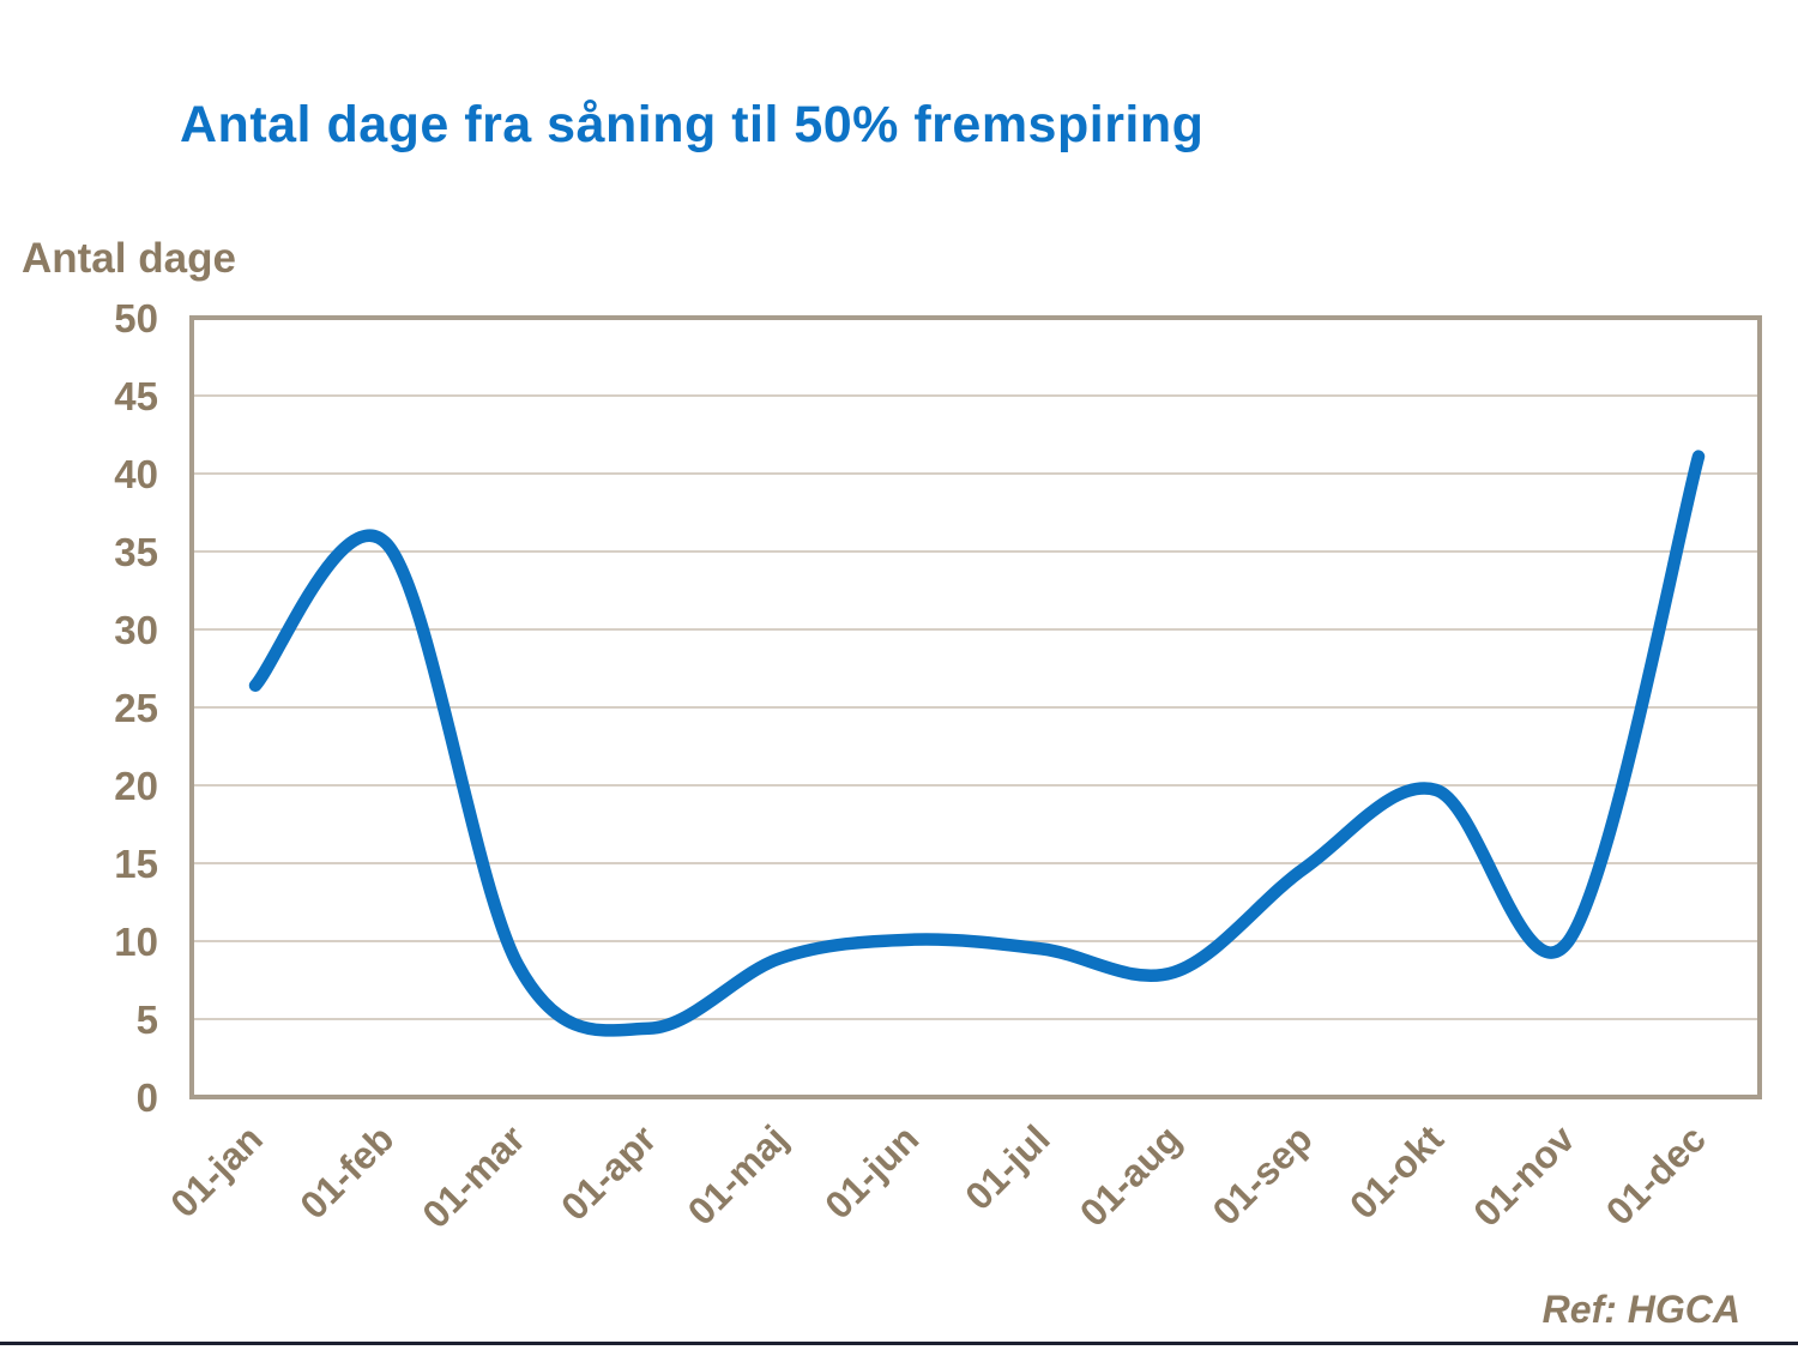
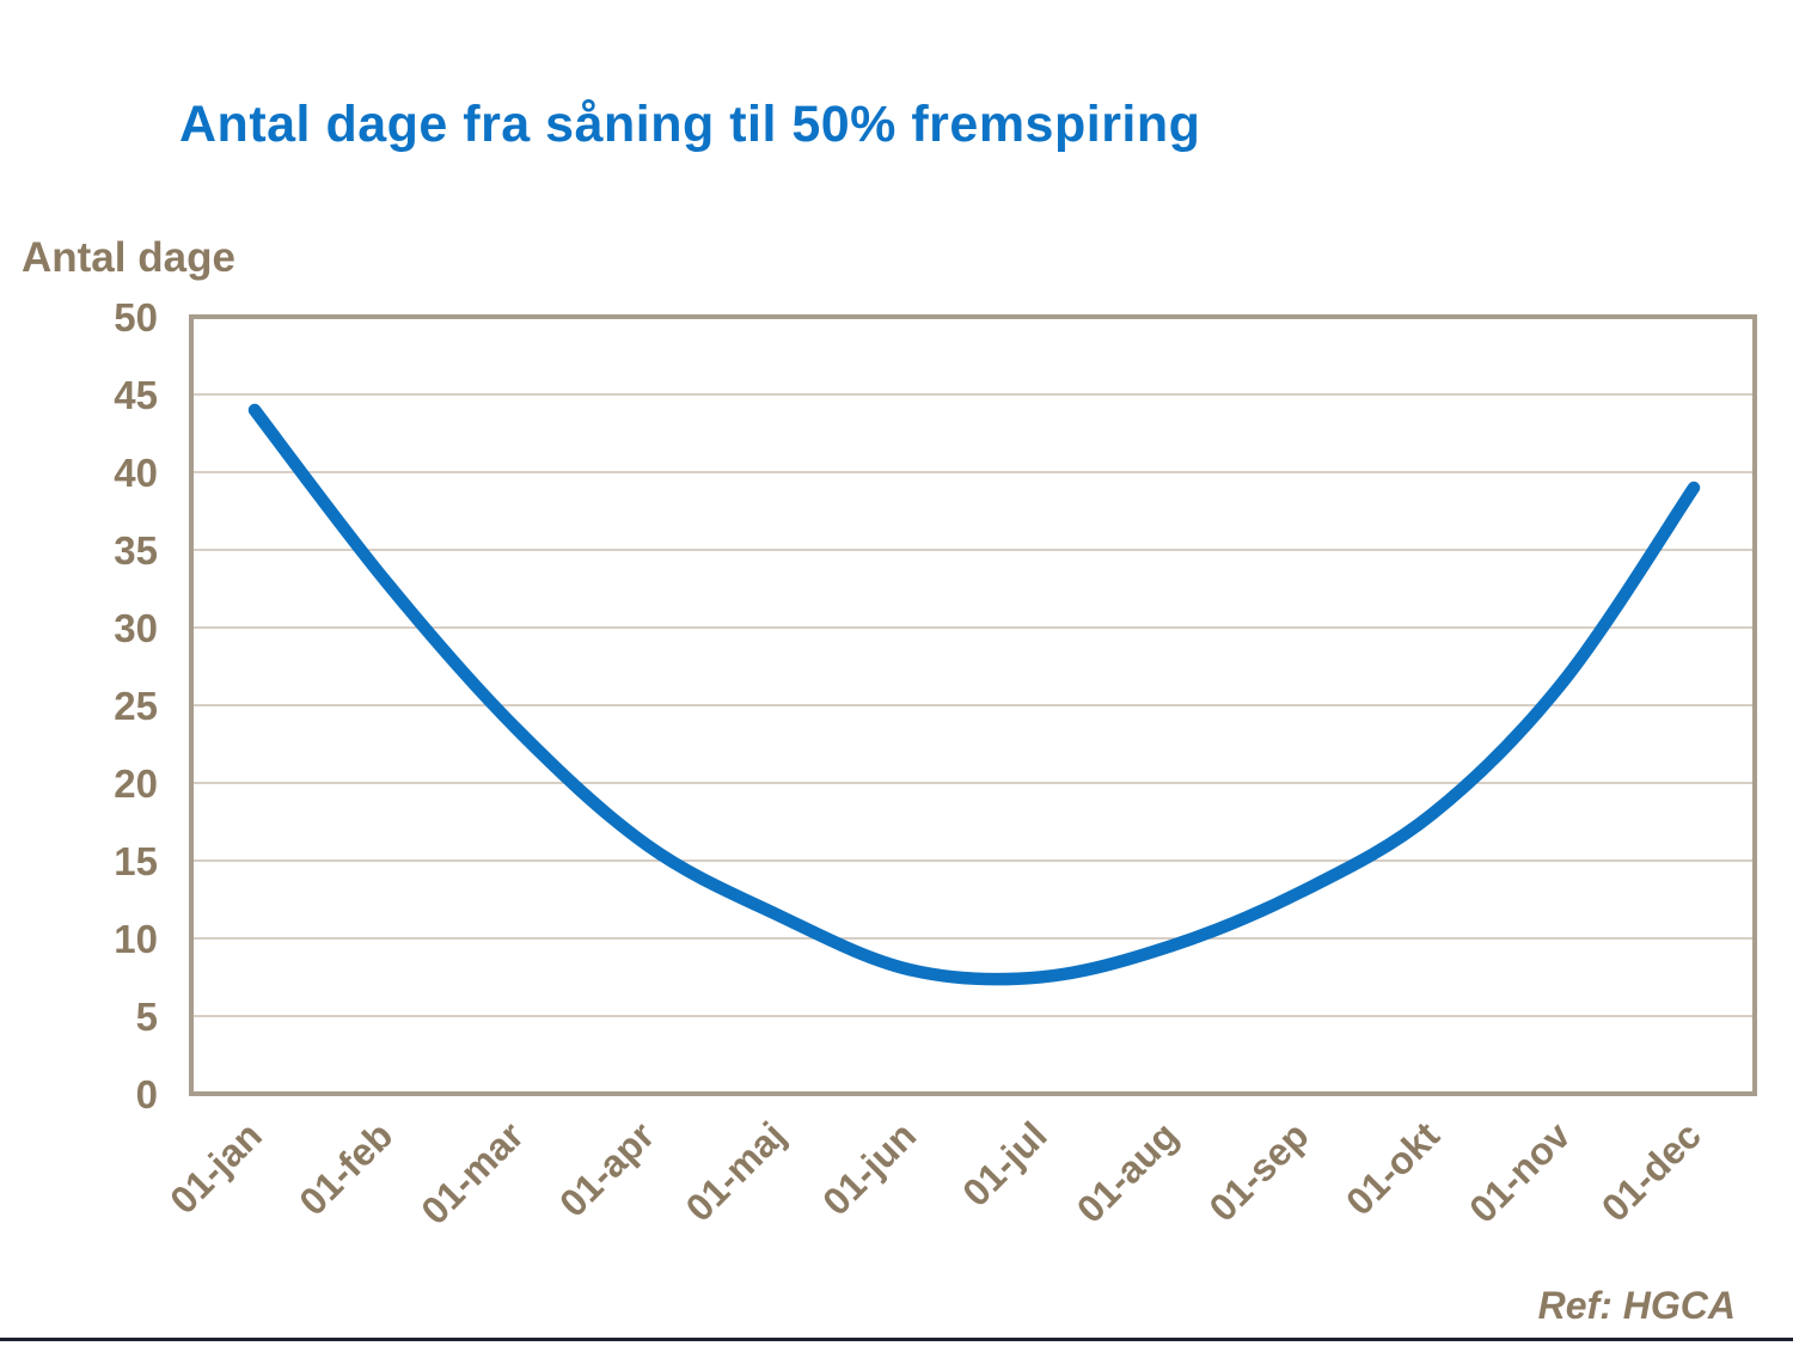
01-jan: 26.4 -> 44.0
01-feb: 35.5 -> 33.0
01-mar: 8.5 -> 23.5
01-apr: 4.4 -> 16.0
01-maj: 8.9 -> 11.5
01-jun: 10.1 -> 8.0
01-jul: 9.5 -> 7.5
01-aug: 8.0 -> 9.5
01-sep: 14.7 -> 13.0
01-okt: 19.7 -> 18.0
01-nov: 9.9 -> 26.5
01-dec: 41.1 -> 39.0
